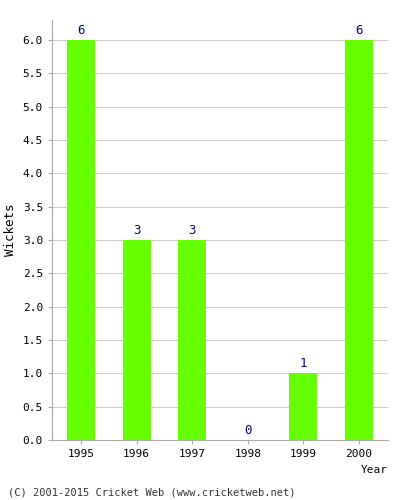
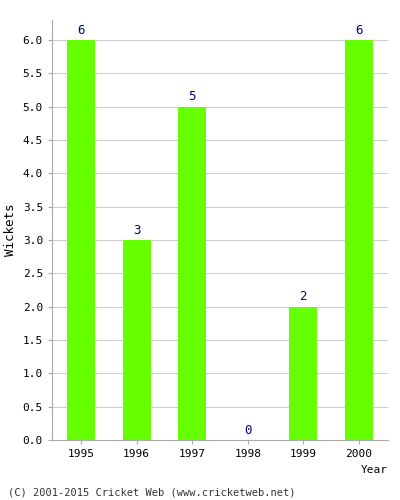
1997: 3 -> 5
1999: 1 -> 2
